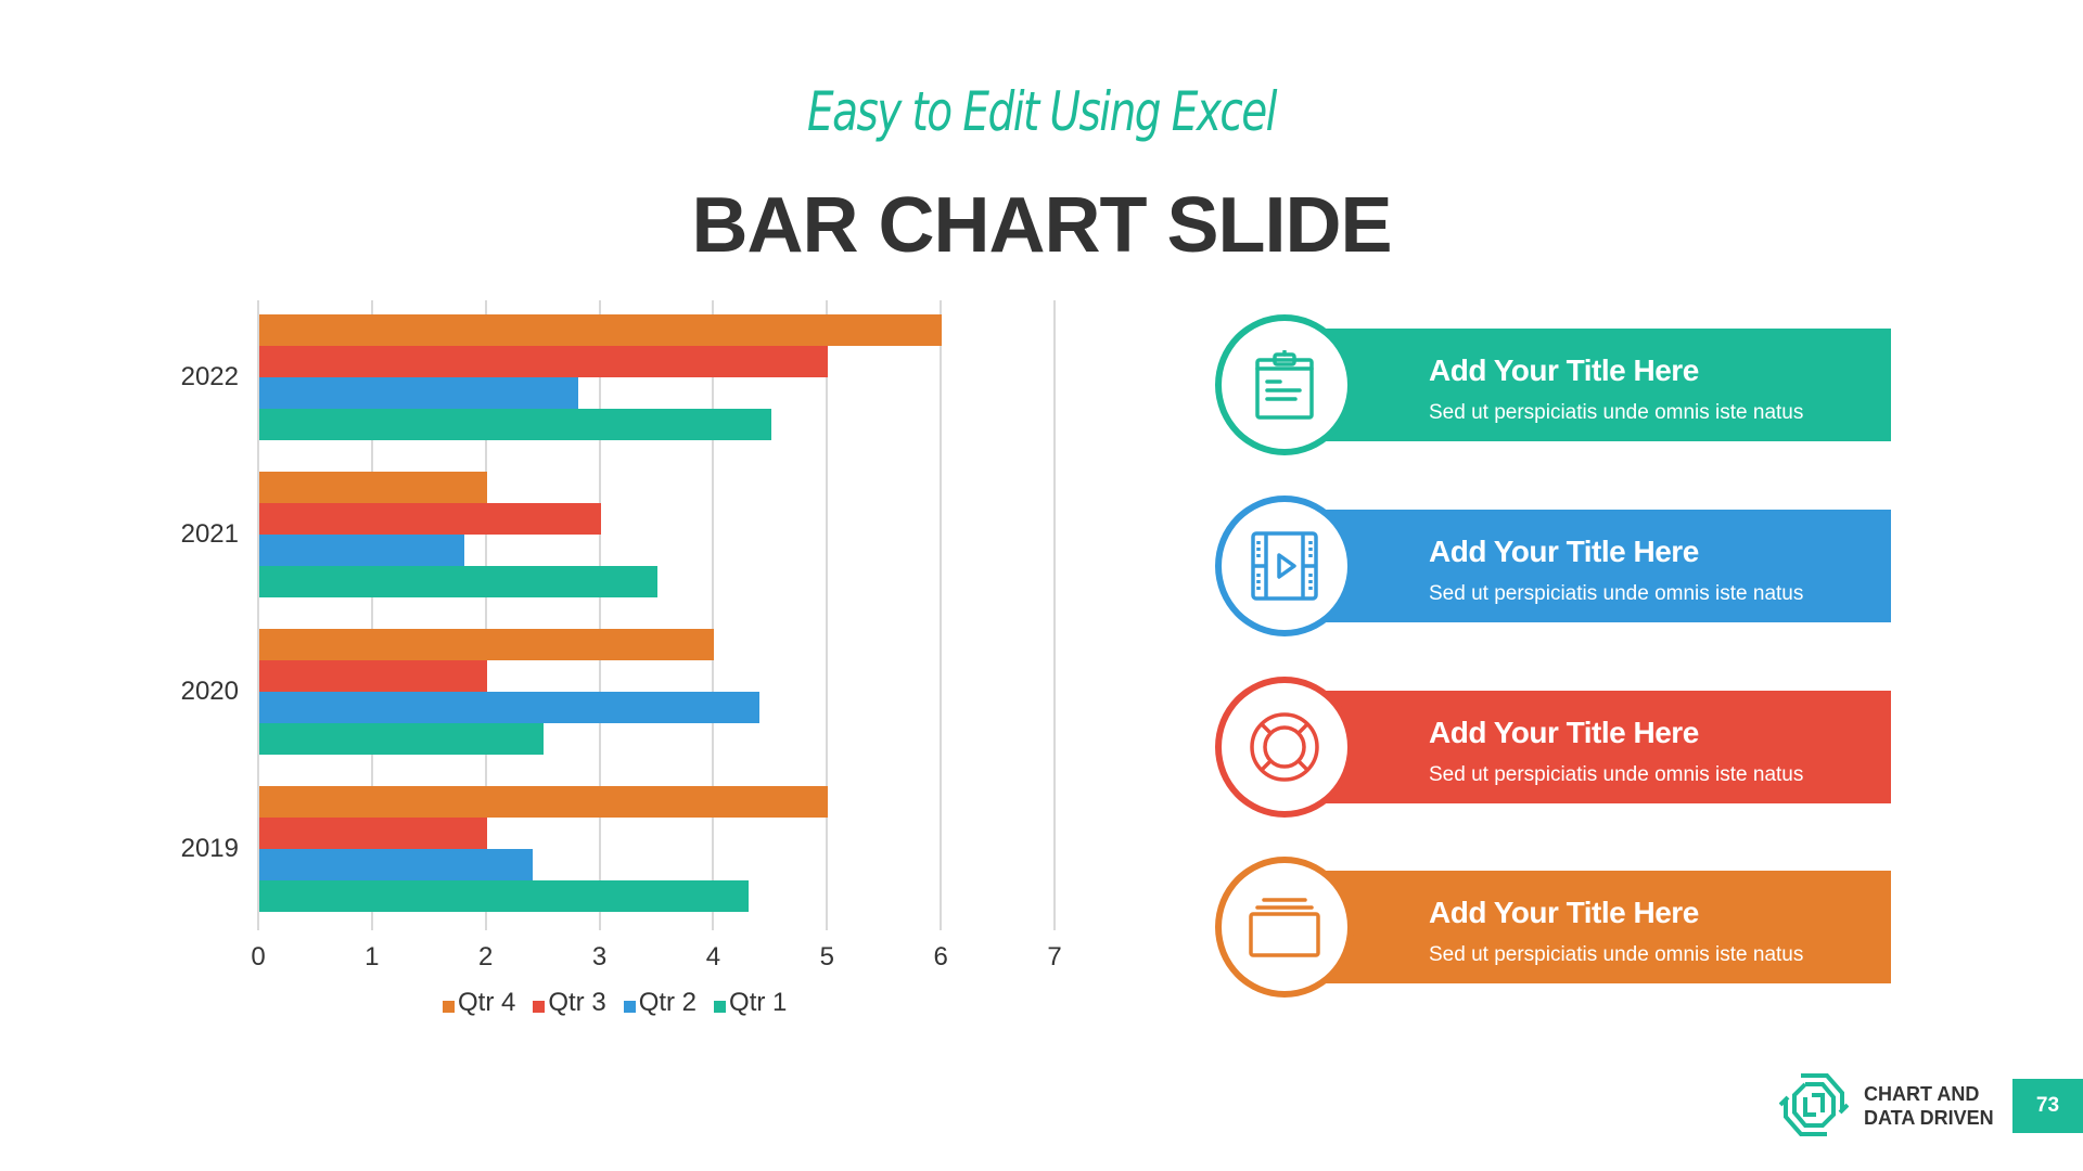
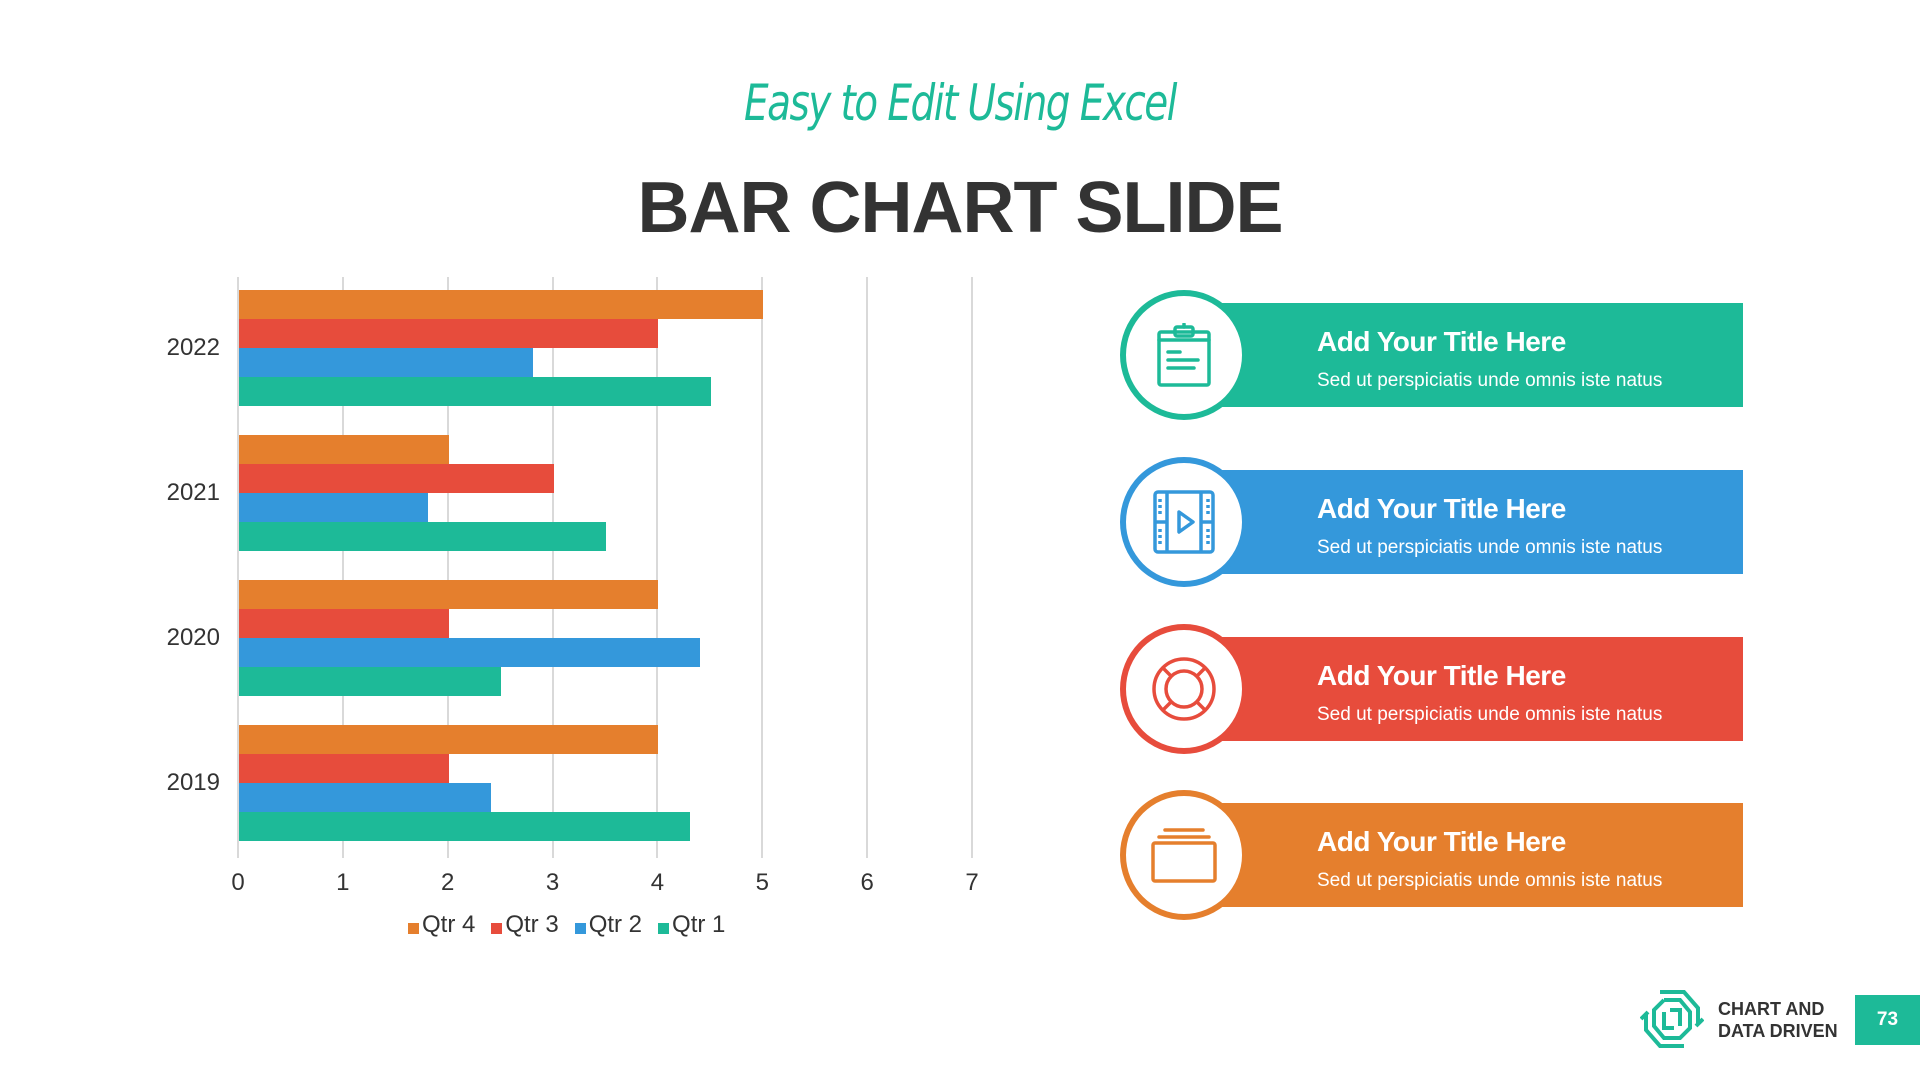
Qtr 4/2022: 6 -> 5
Qtr 3/2022: 5 -> 4
Qtr 4/2019: 5 -> 4
